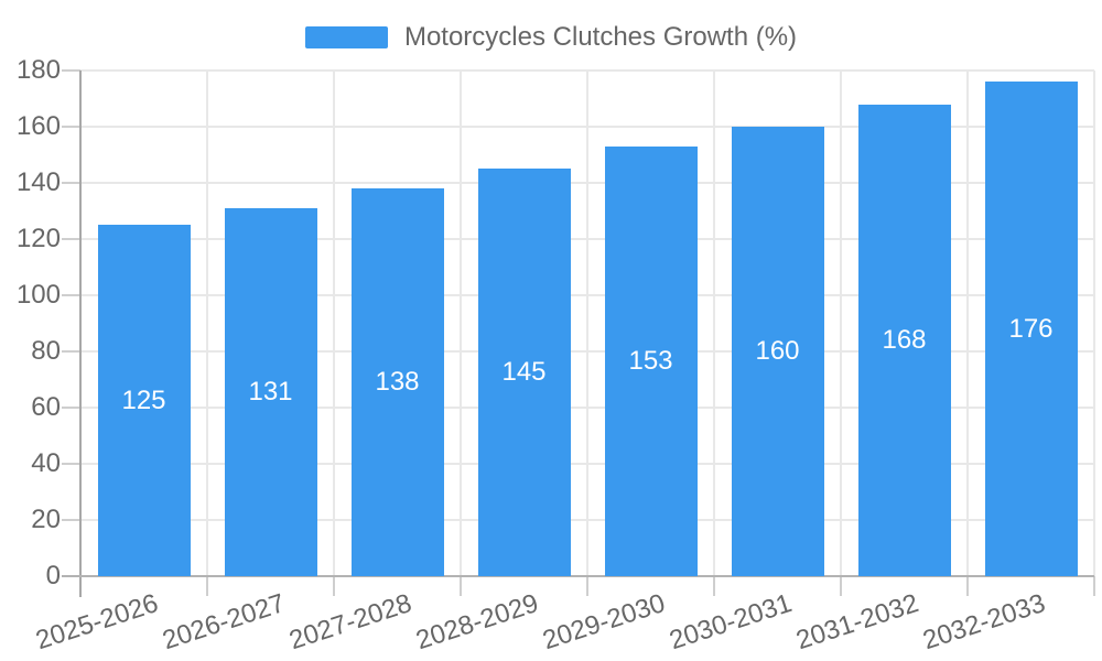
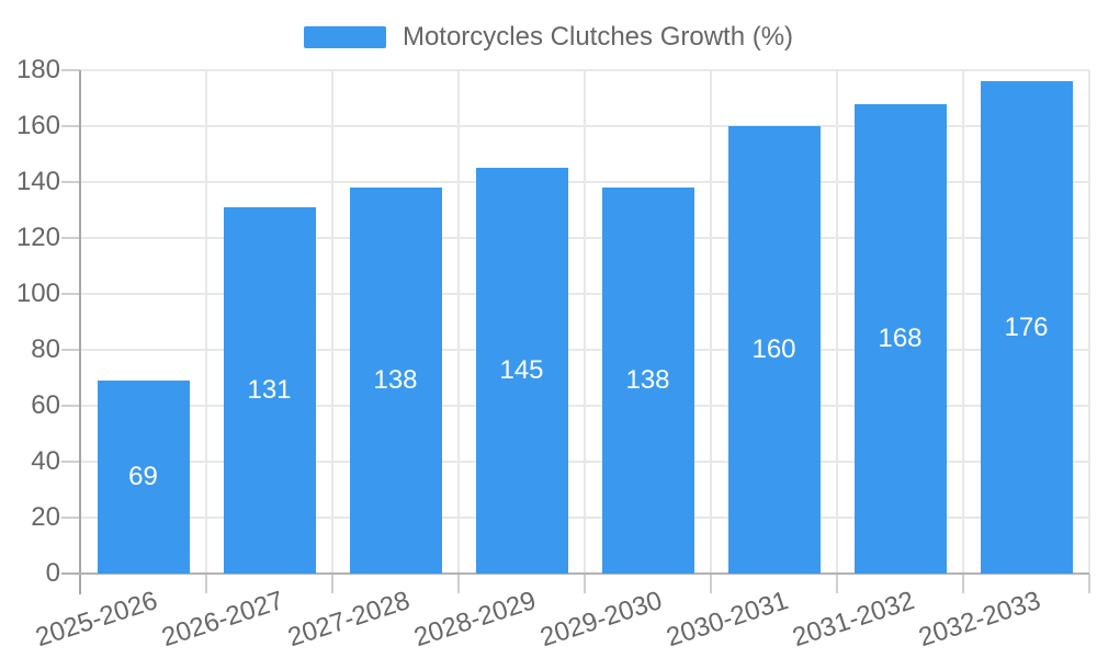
2025-2026: 125 -> 69
2029-2030: 153 -> 138
